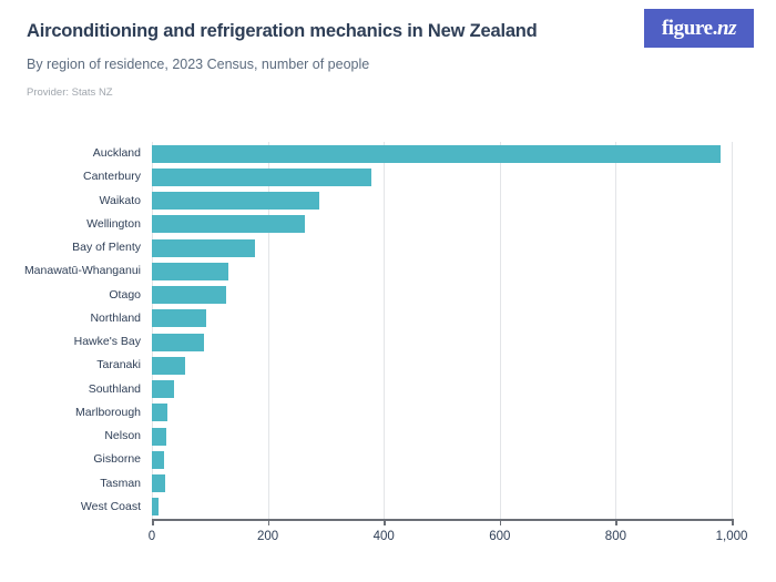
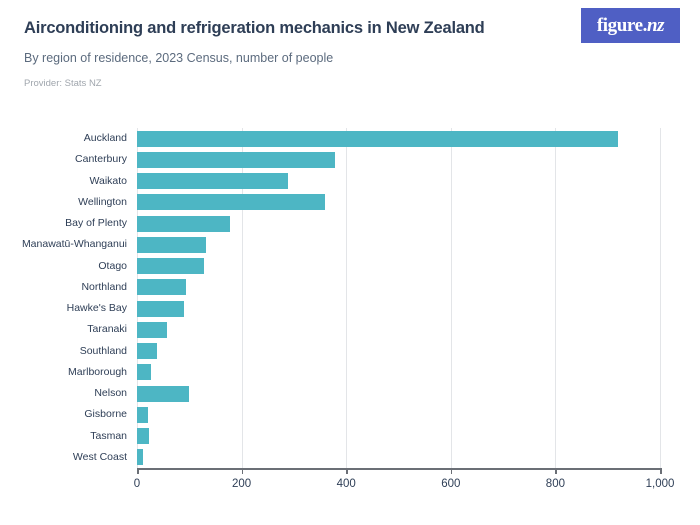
Auckland: 980 -> 920
Wellington: 260 -> 360
Nelson: 20 -> 100
